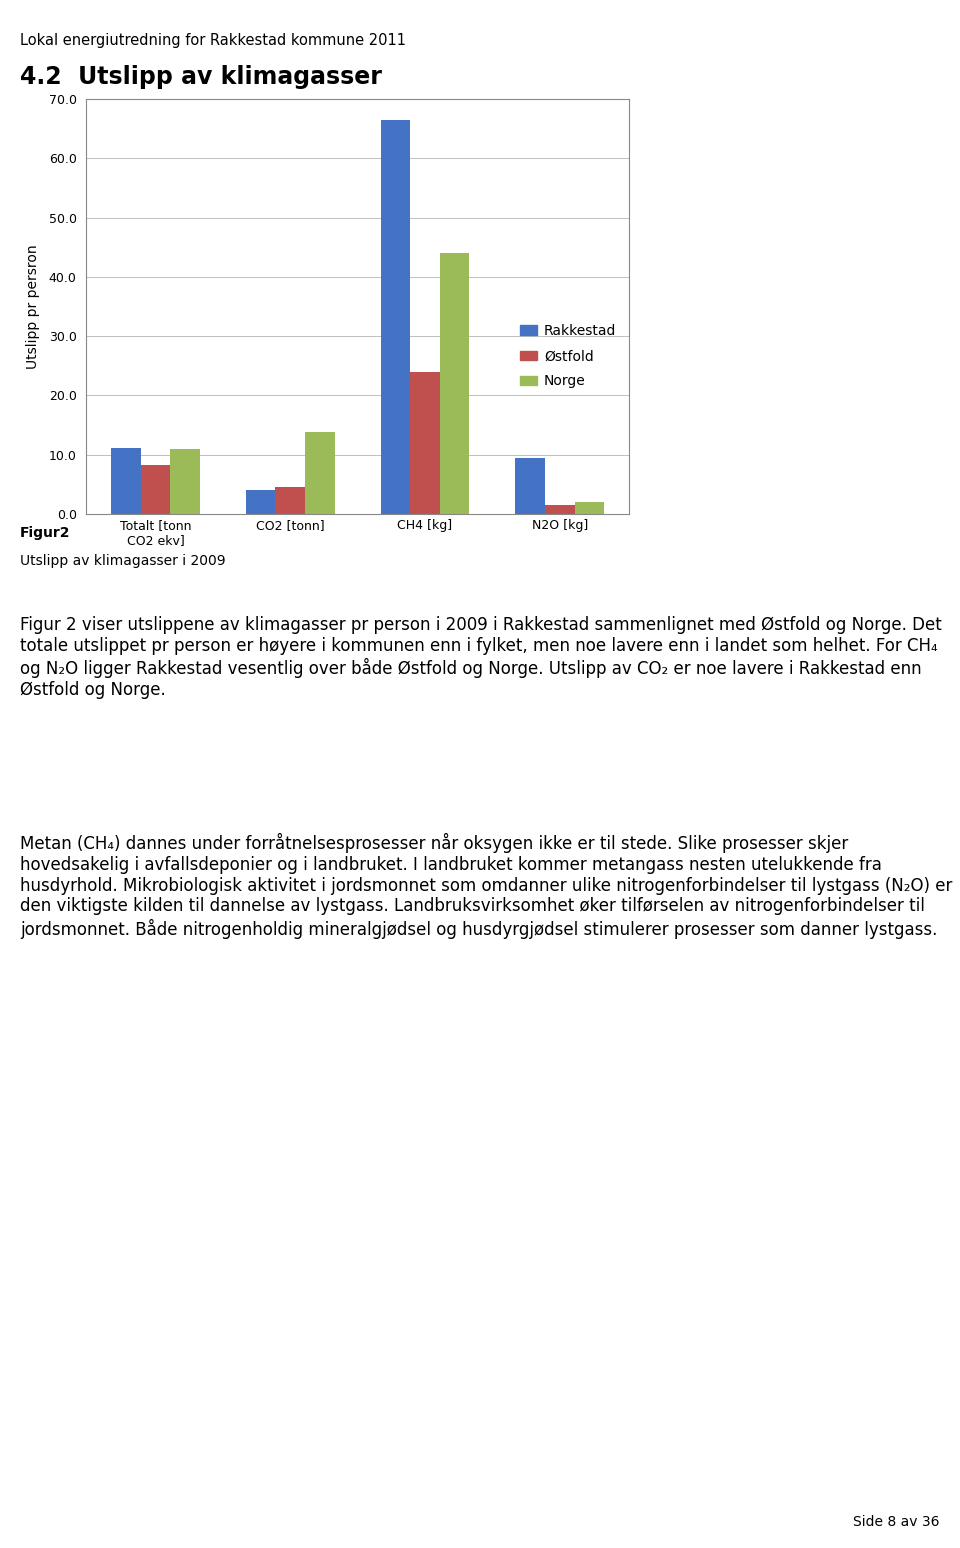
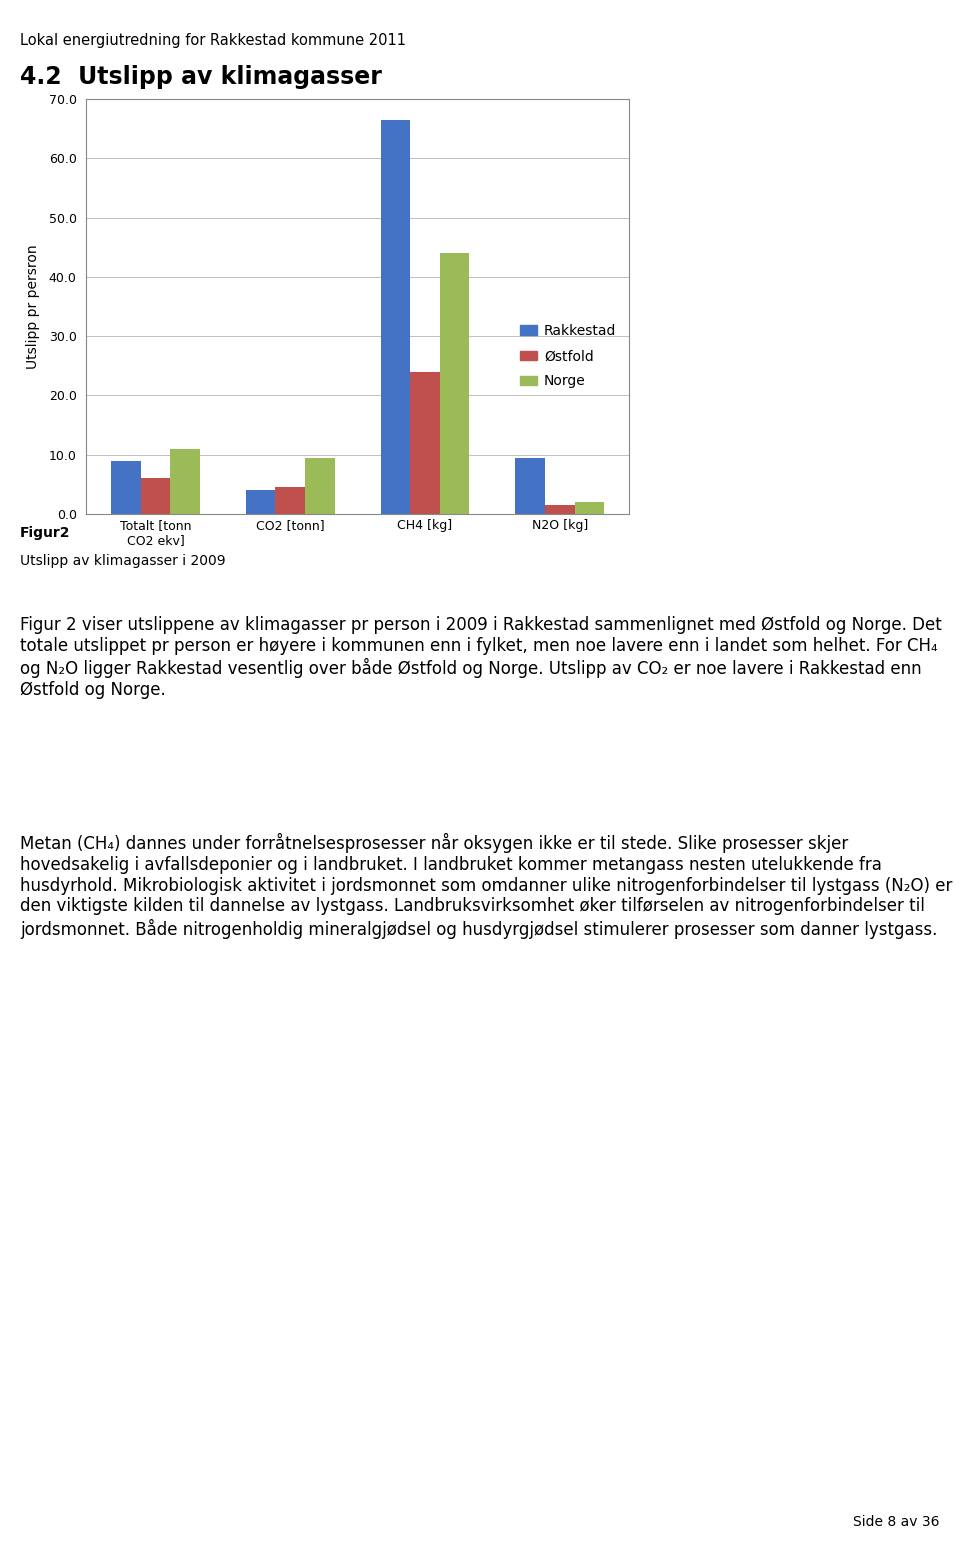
Rakkestad/Totalt [tonn CO2 ekv]: 11.2 -> 9.0
Østfold/Totalt [tonn CO2 ekv]: 8.2 -> 6.0
Norge/CO2 [tonn]: 13.8 -> 9.5
